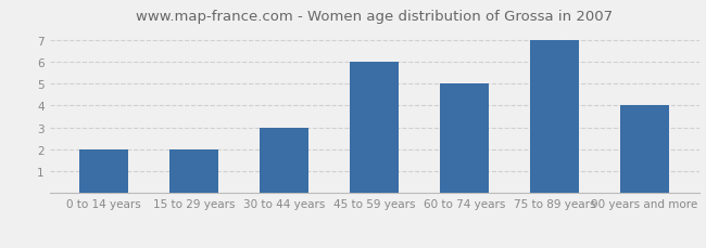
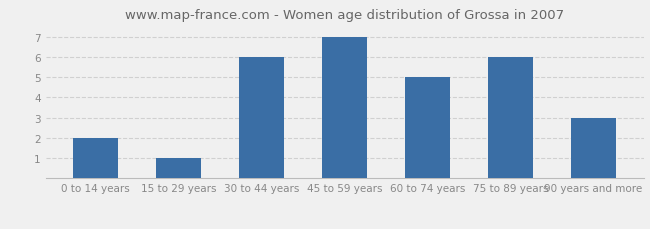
15 to 29 years: 2 -> 1
30 to 44 years: 3 -> 6
45 to 59 years: 6 -> 7
75 to 89 years: 7 -> 6
90 years and more: 4 -> 3
